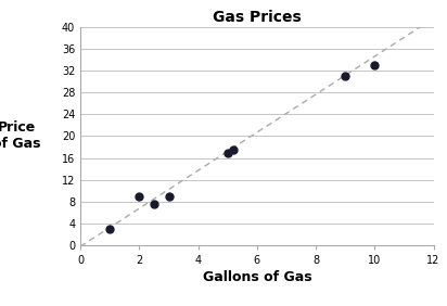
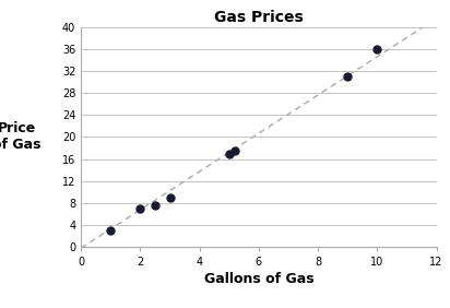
2: 9.0 -> 7.0
10: 33.0 -> 36.0
